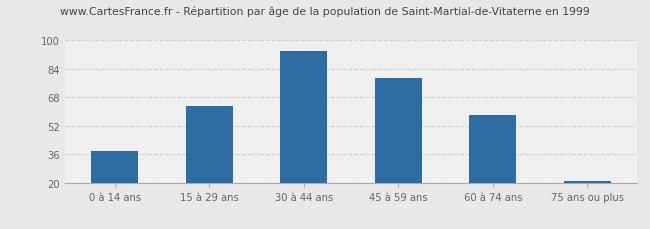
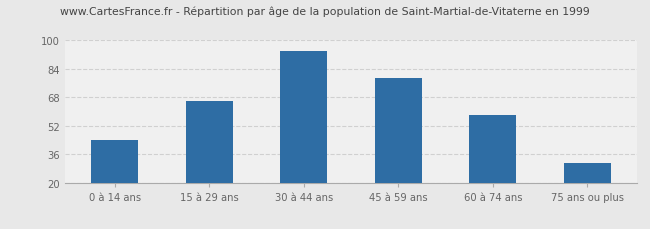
0 à 14 ans: 38 -> 44
15 à 29 ans: 63 -> 66
75 ans ou plus: 21 -> 31
